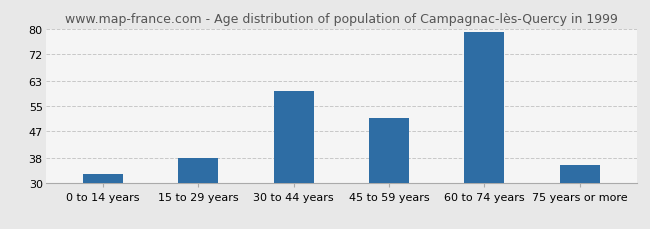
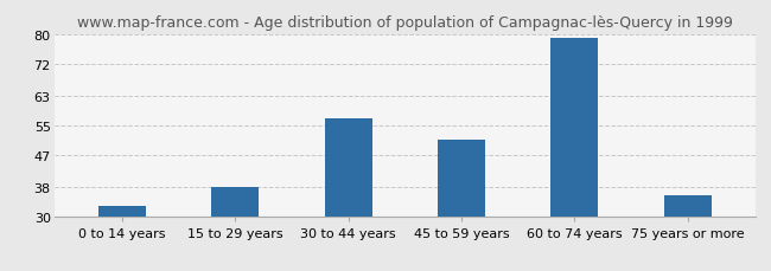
30 to 44 years: 60 -> 57
